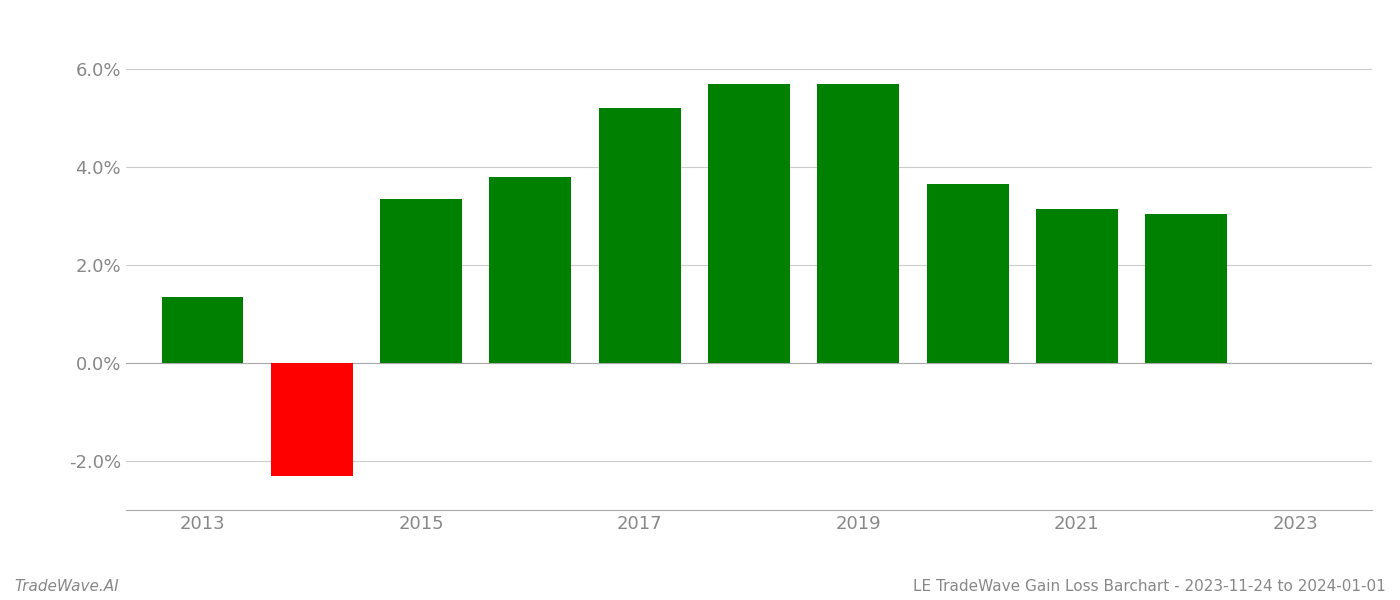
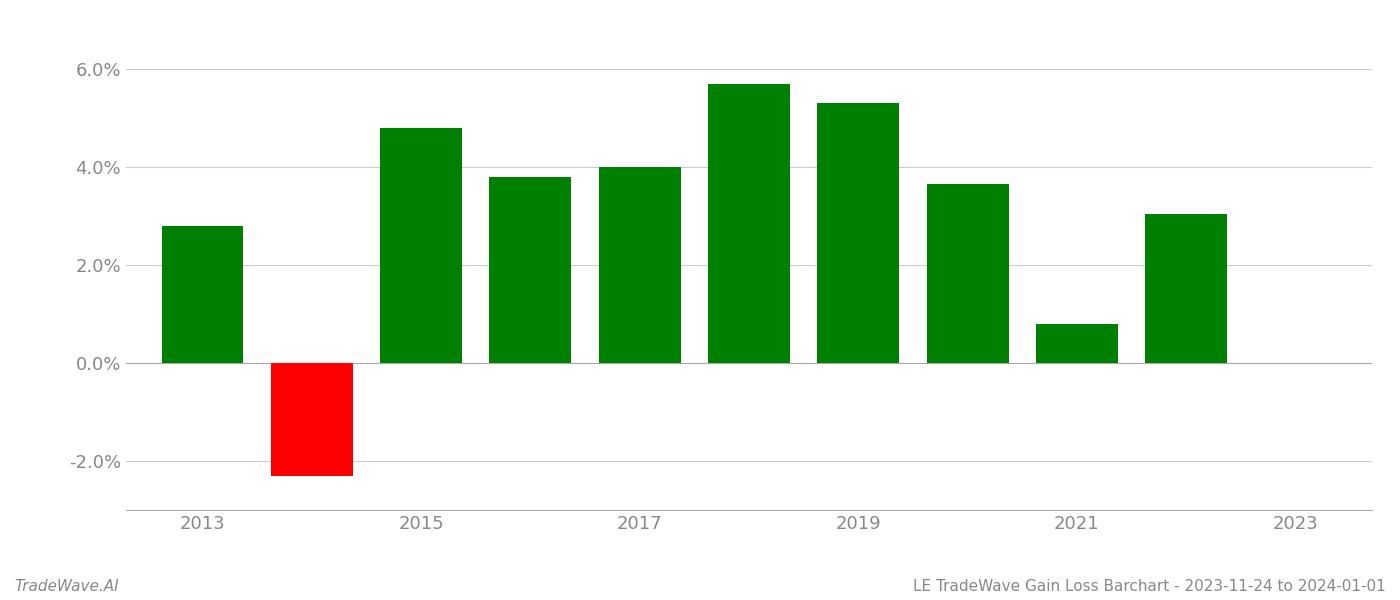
2013: 1.35% -> 2.80%
2015: 3.35% -> 4.80%
2017: 5.20% -> 4.00%
2019: 5.70% -> 5.30%
2021: 3.15% -> 0.80%
